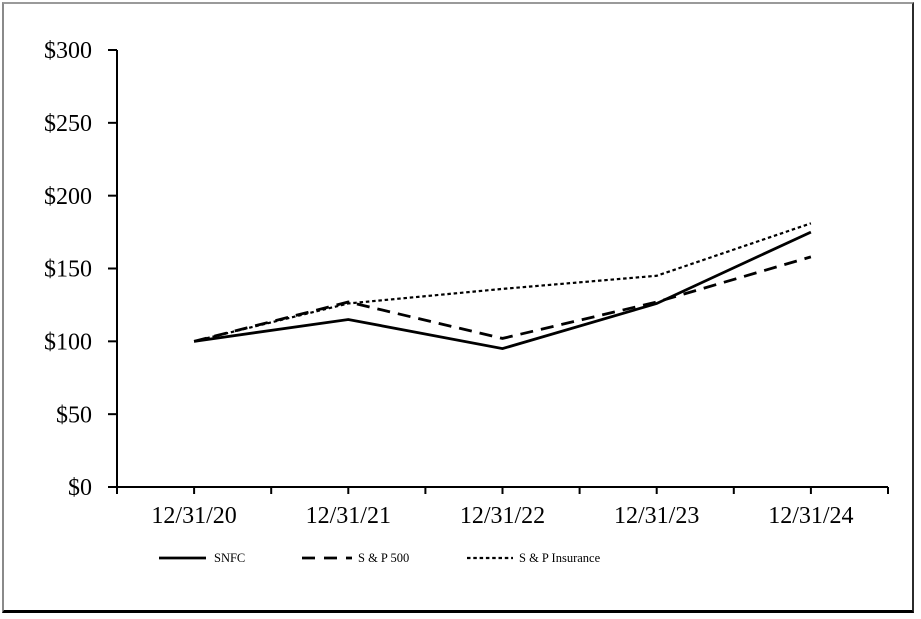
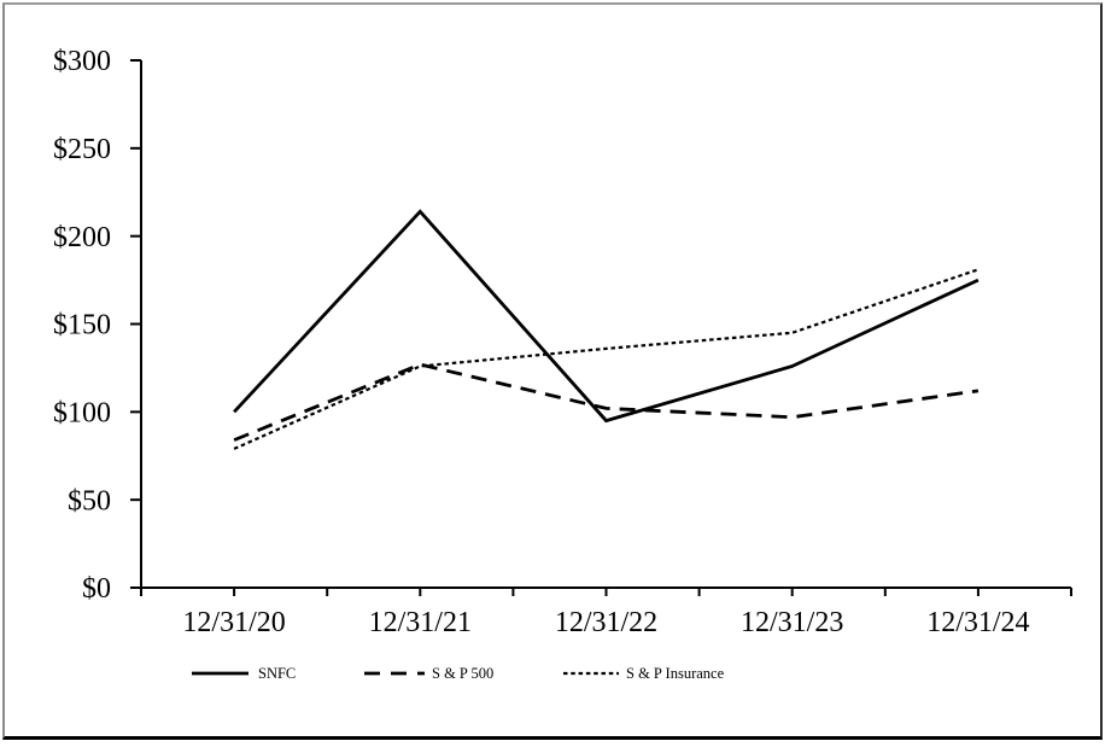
S & P 500/12/31/20: $100 -> $84
S & P Insurance/12/31/20: $100 -> $79
SNFC/12/31/21: $115 -> $214
S & P 500/12/31/23: $127 -> $97
S & P 500/12/31/24: $158 -> $112
